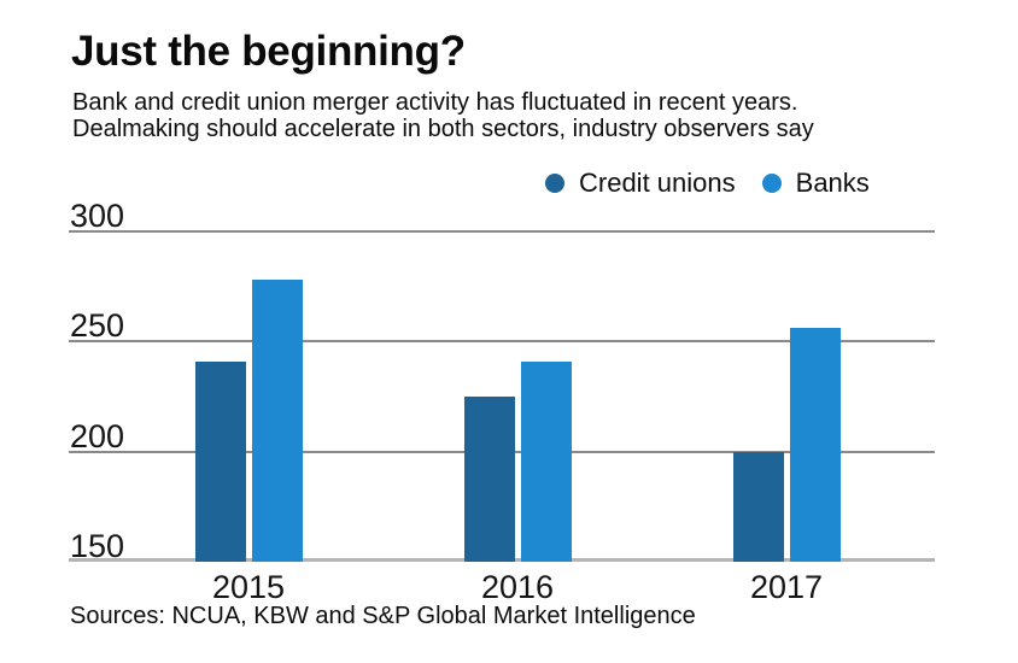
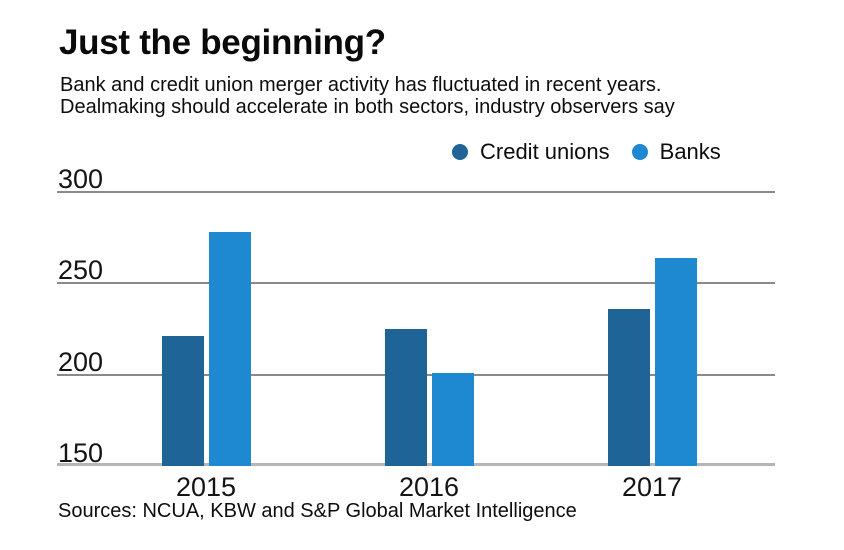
Credit unions/2015: 241 -> 221
Banks/2016: 241 -> 201
Credit unions/2017: 200 -> 236
Banks/2017: 256 -> 264
